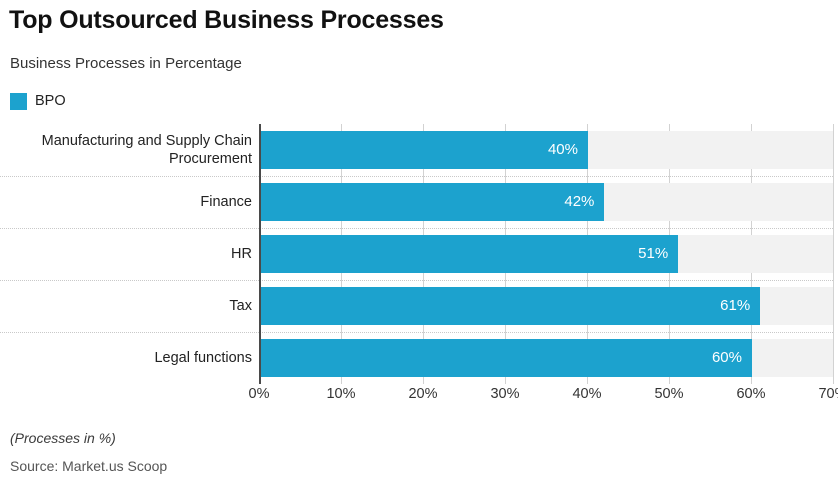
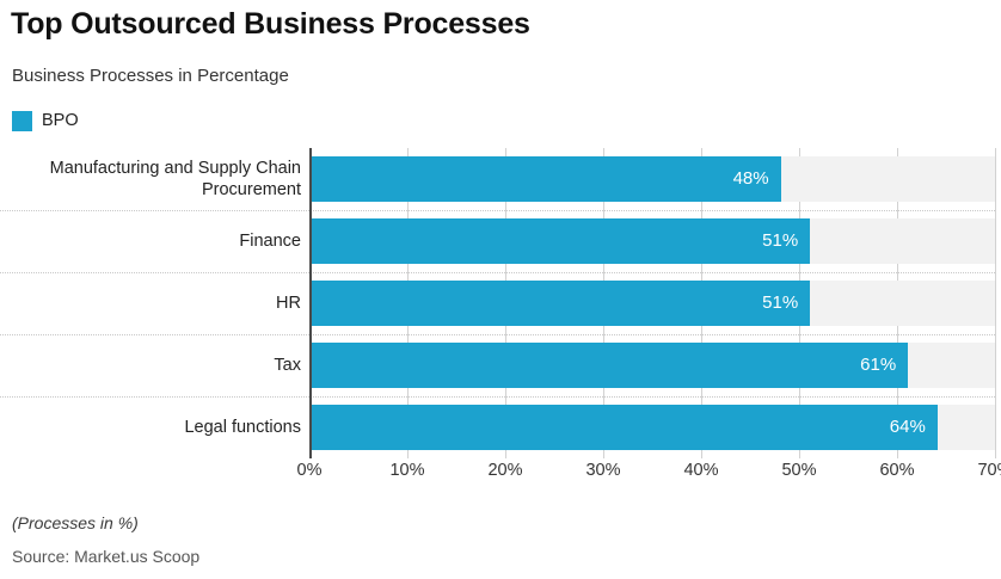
Manufacturing and Supply Chain Procurement: 40% -> 48%
Finance: 42% -> 51%
Legal functions: 60% -> 64%
